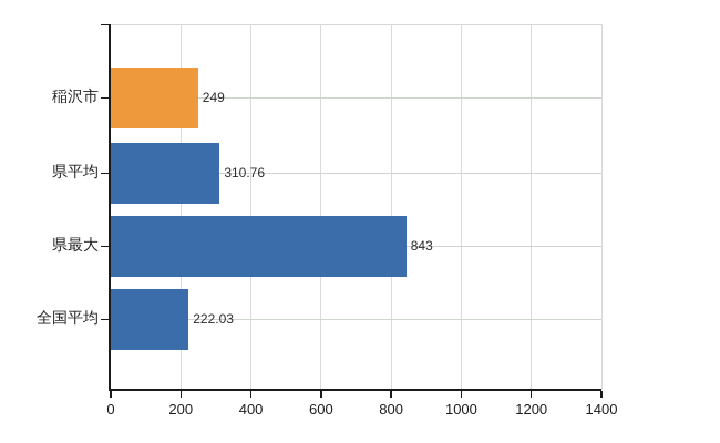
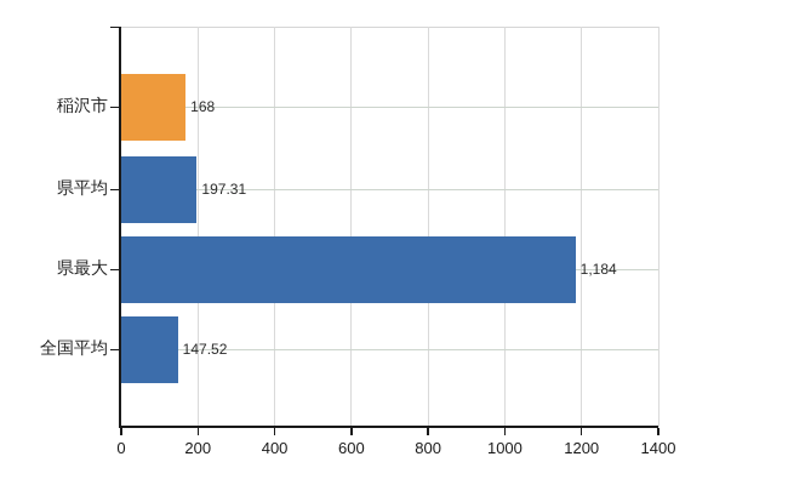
稲沢市: 249 -> 168
県平均: 310.76 -> 197.31
県最大: 843 -> 1,184
全国平均: 222.03 -> 147.52
